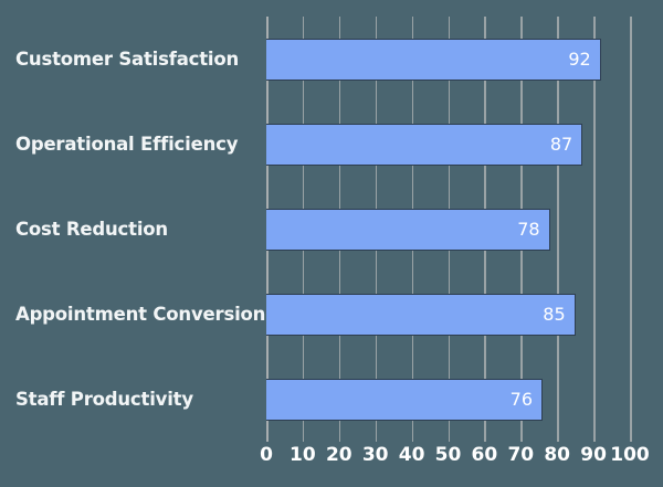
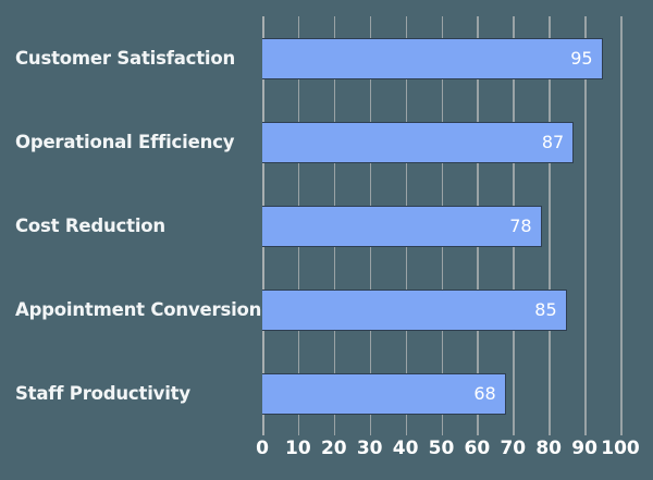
Customer Satisfaction: 92 -> 95
Staff Productivity: 76 -> 68
